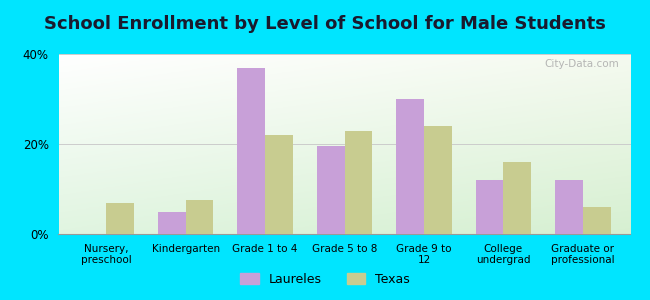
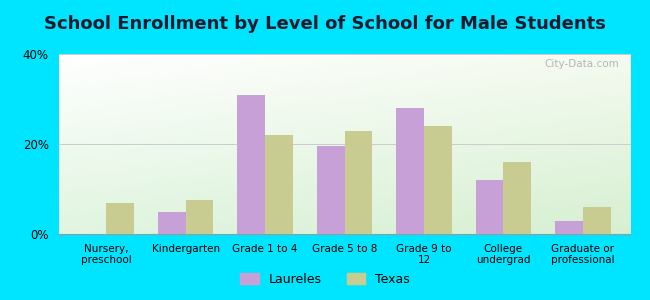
Laureles/Grade 1 to 4: 37.0% -> 31.0%
Laureles/Grade 9 to 12: 30.0% -> 28.0%
Laureles/Graduate or professional: 12.0% -> 3.0%
